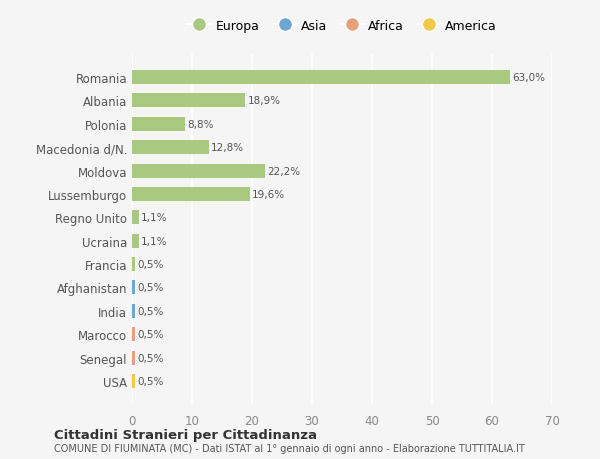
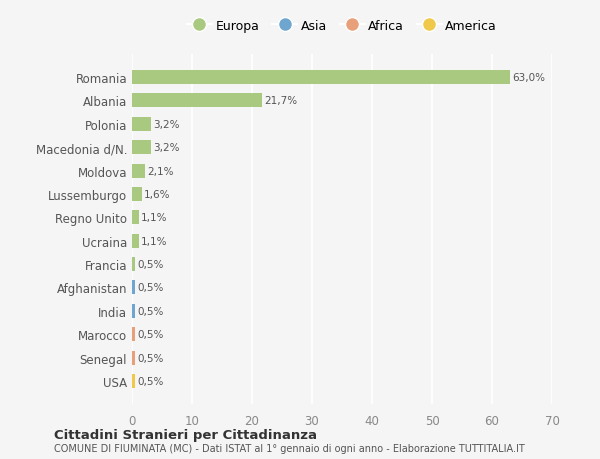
Albania: 18,9% -> 21,7%
Polonia: 8,8% -> 3,2%
Macedonia d/N.: 12,8% -> 3,2%
Moldova: 22,2% -> 2,1%
Lussemburgo: 19,6% -> 1,6%
